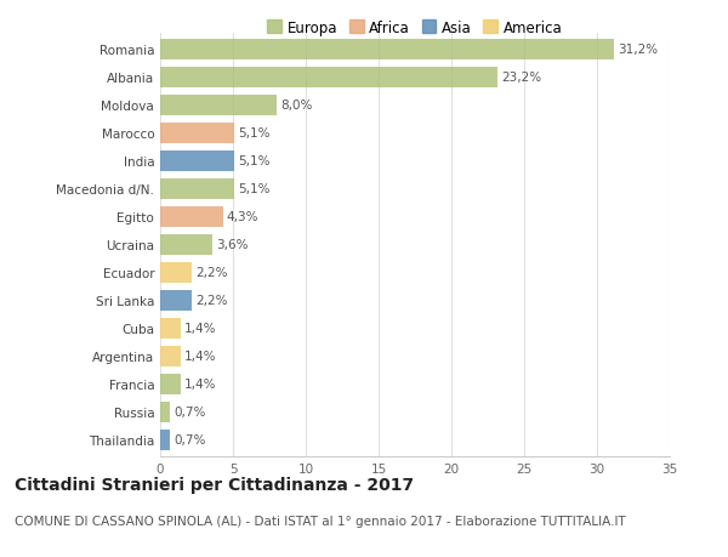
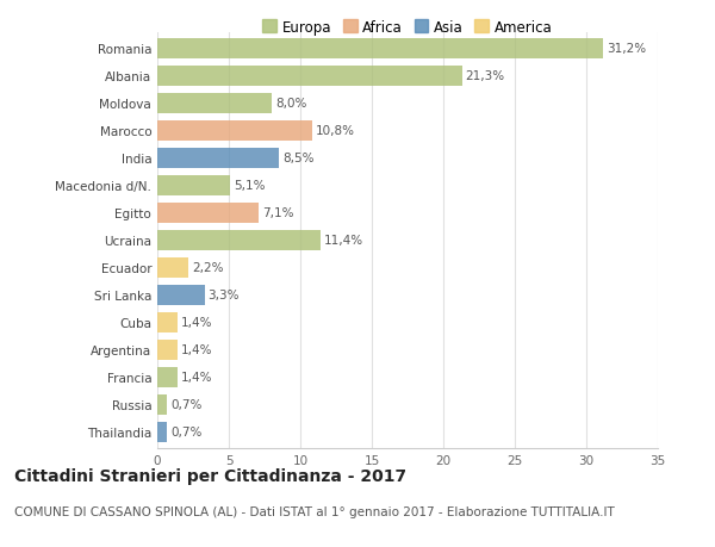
Albania: 23,2% -> 21,3%
Marocco: 5,1% -> 10,8%
India: 5,1% -> 8,5%
Egitto: 4,3% -> 7,1%
Ucraina: 3,6% -> 11,4%
Sri Lanka: 2,2% -> 3,3%
